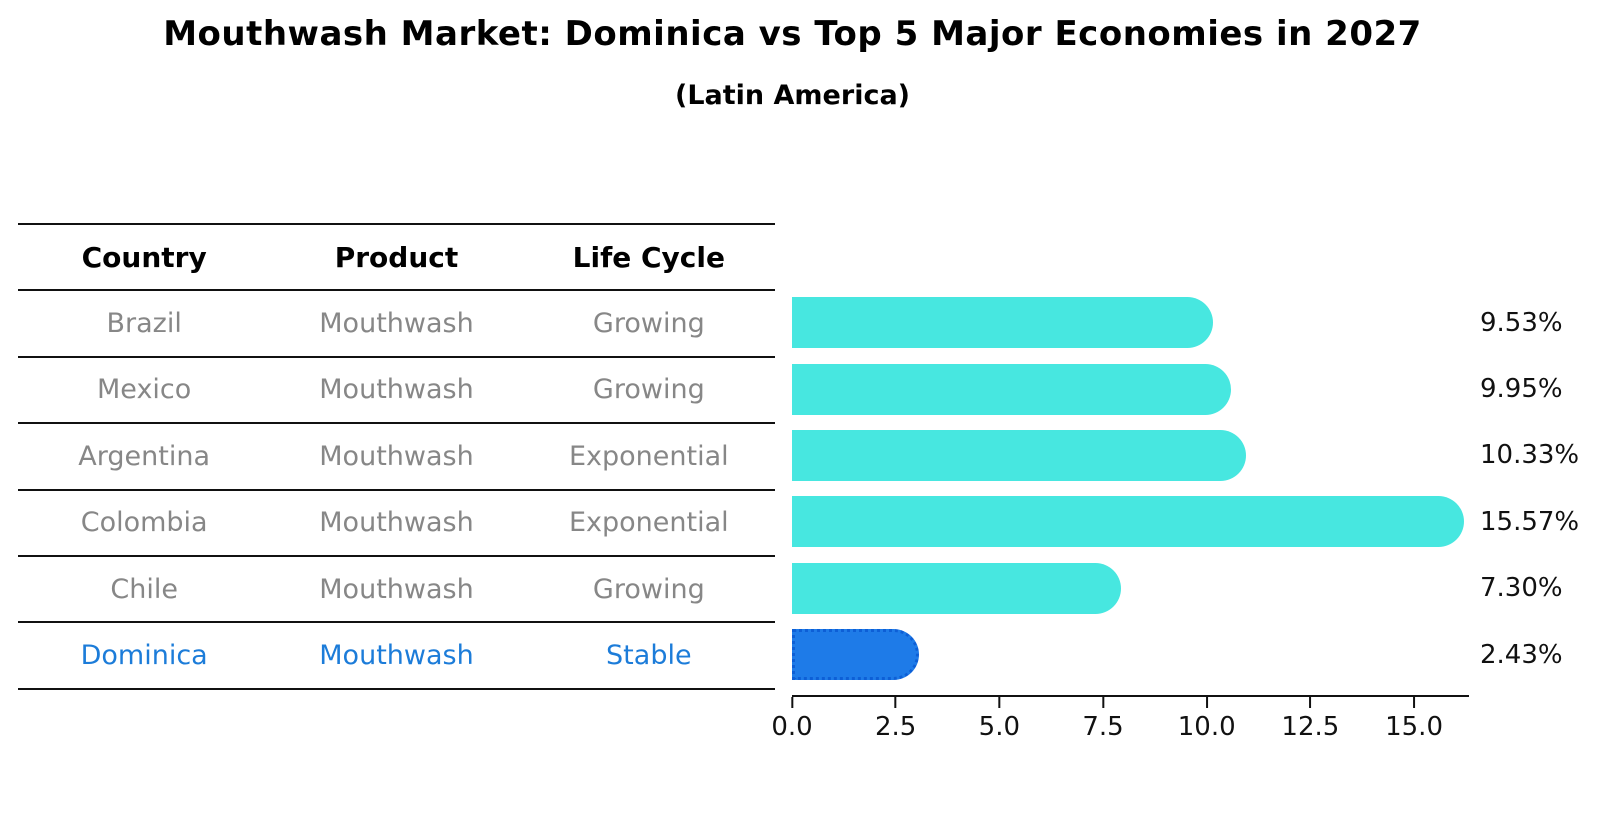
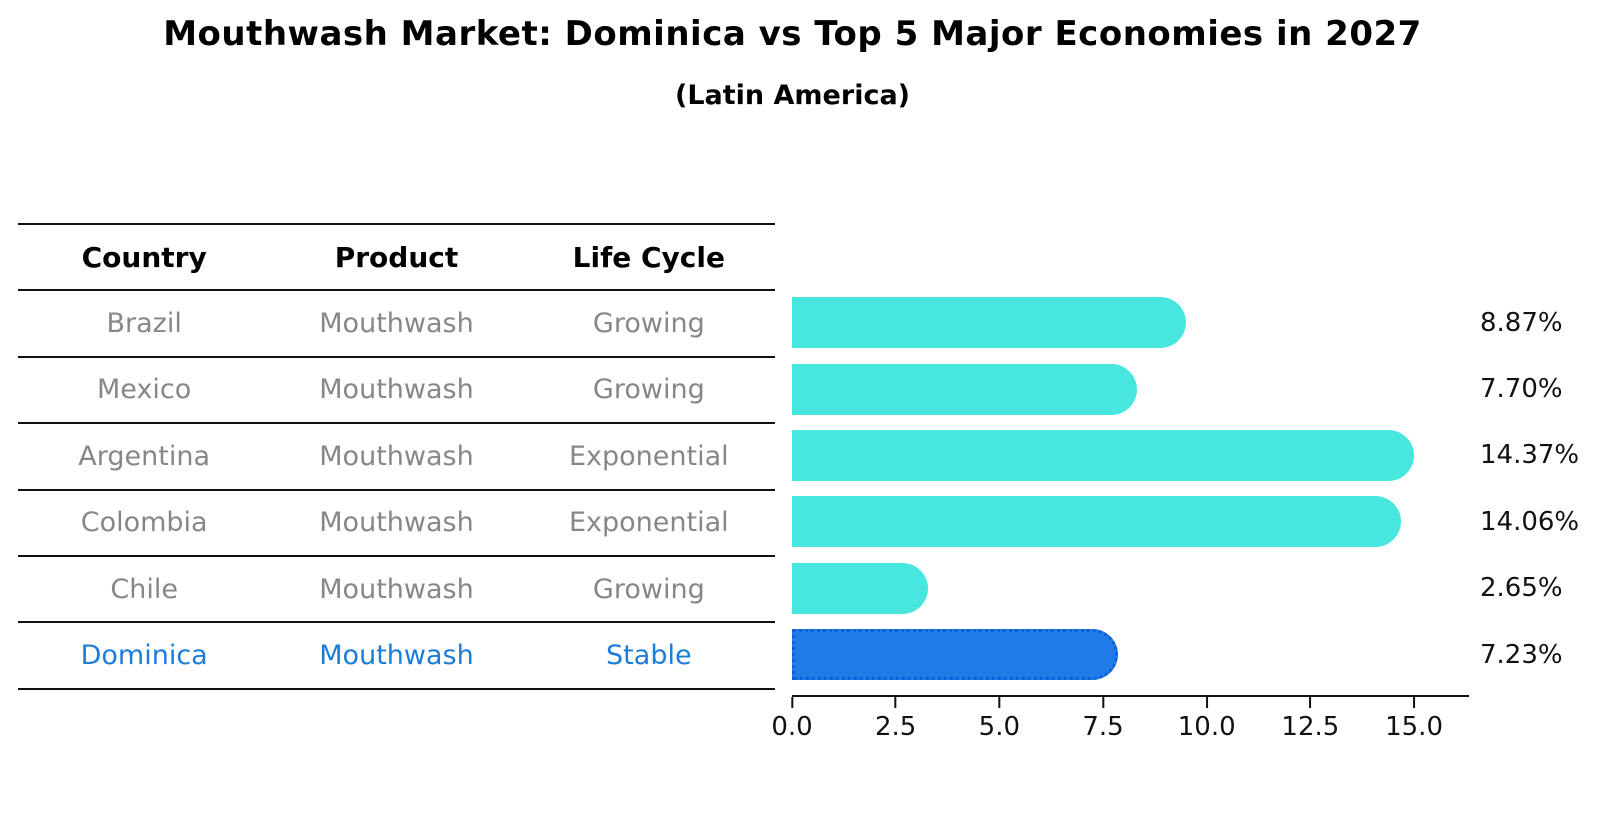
Brazil: 9.53% -> 8.87%
Mexico: 9.95% -> 7.70%
Argentina: 10.33% -> 14.37%
Colombia: 15.57% -> 14.06%
Chile: 7.30% -> 2.65%
Dominica: 2.43% -> 7.23%
